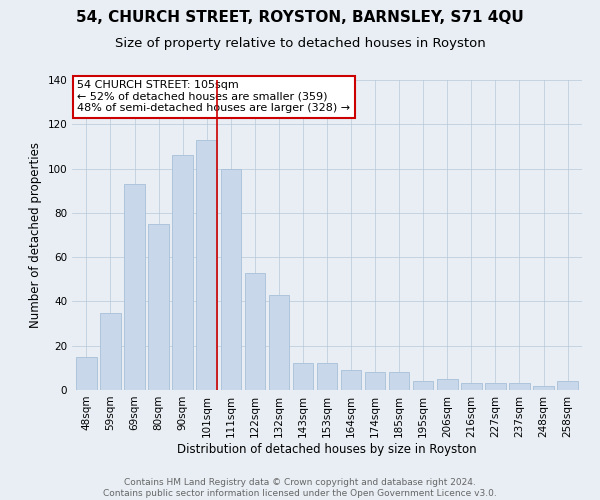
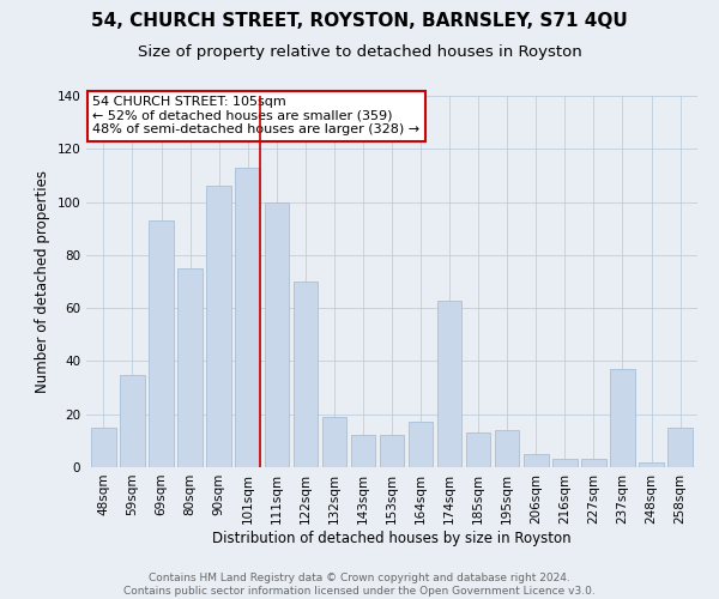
122sqm: 53 -> 70
132sqm: 43 -> 19
164sqm: 9 -> 17
174sqm: 8 -> 63
185sqm: 8 -> 13
195sqm: 4 -> 14
237sqm: 3 -> 37
258sqm: 4 -> 15
